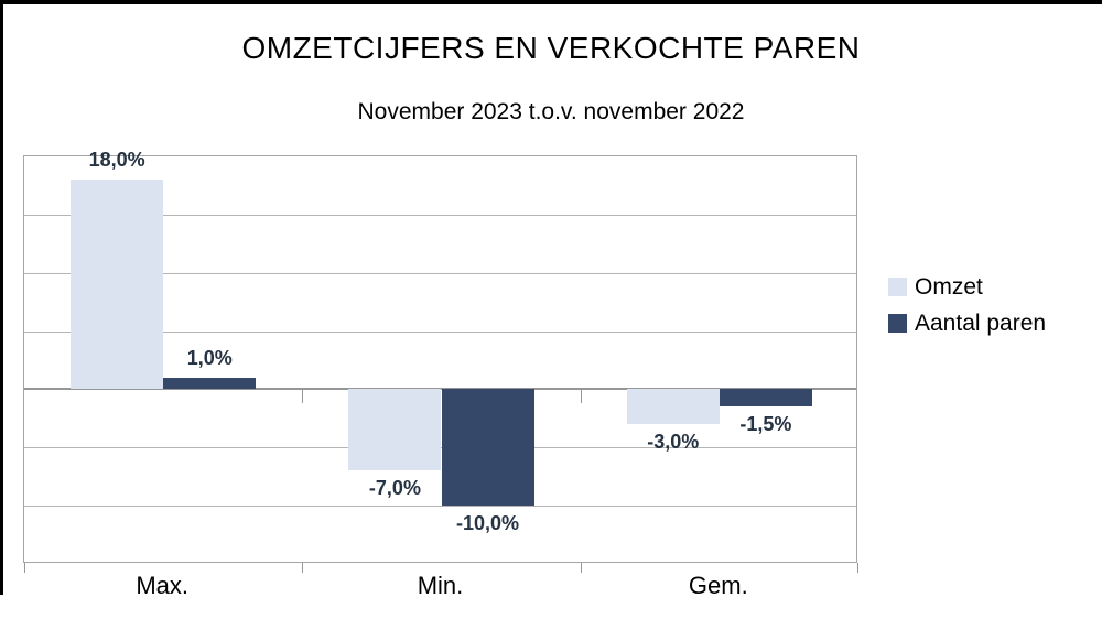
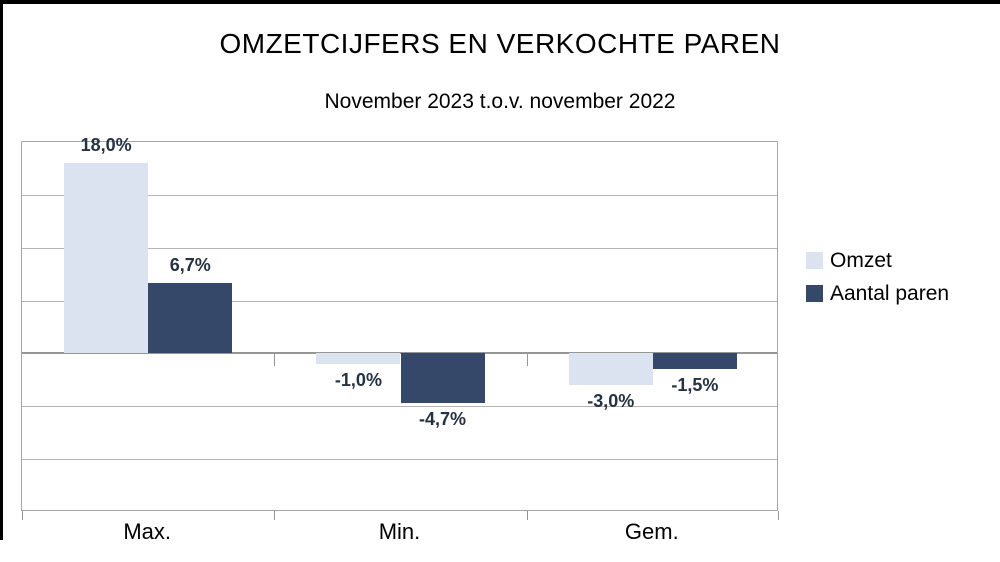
Aantal paren/Max.: 1,0% -> 6,7%
Omzet/Min.: -7,0% -> -1,0%
Aantal paren/Min.: -10,0% -> -4,7%
